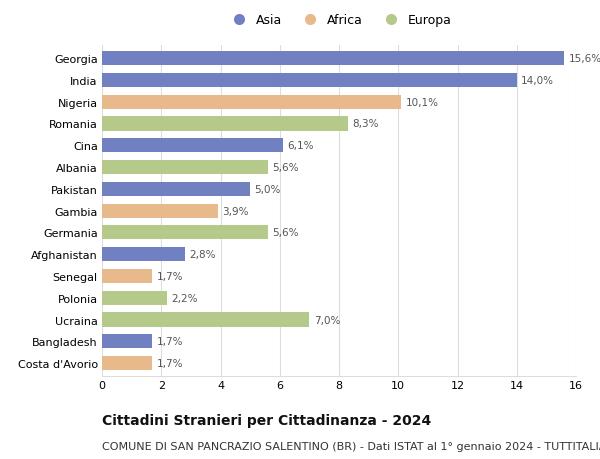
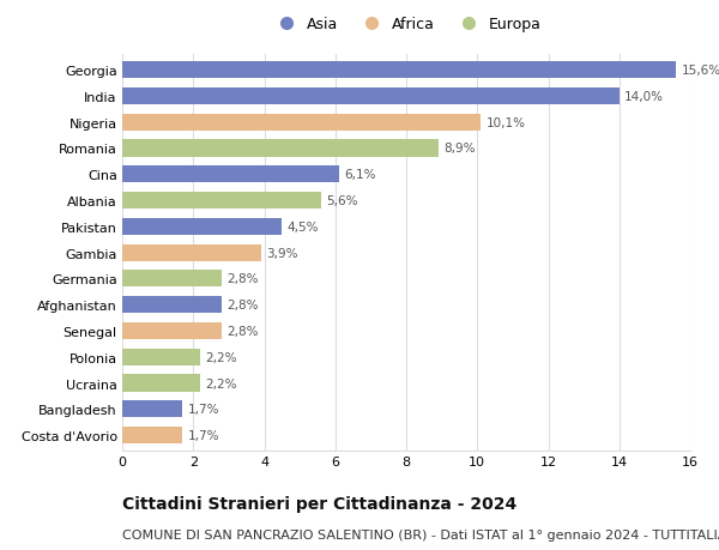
Romania: 8,3% -> 8,9%
Pakistan: 5,0% -> 4,5%
Germania: 5,6% -> 2,8%
Senegal: 1,7% -> 2,8%
Ucraina: 7,0% -> 2,2%
